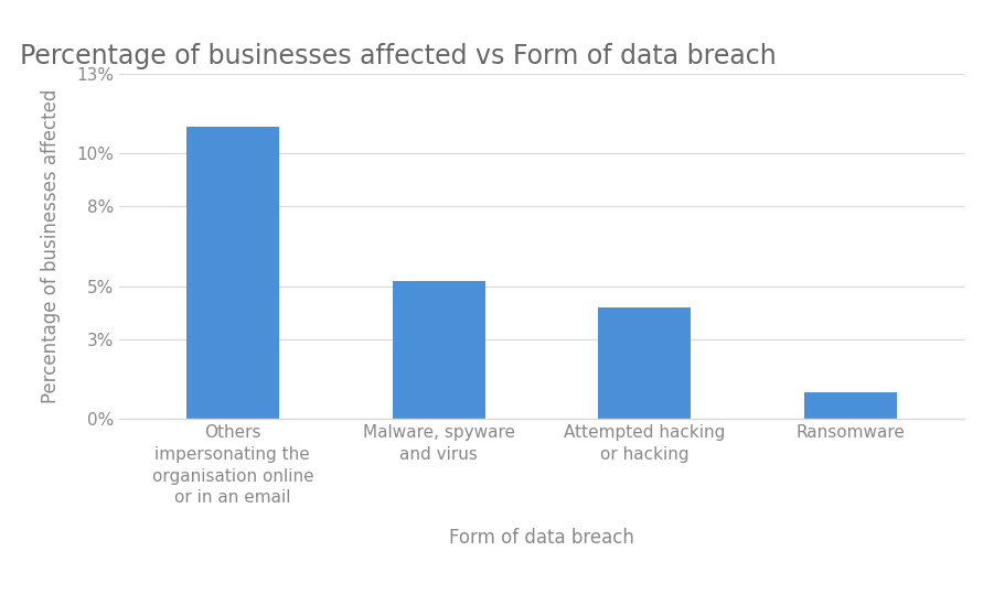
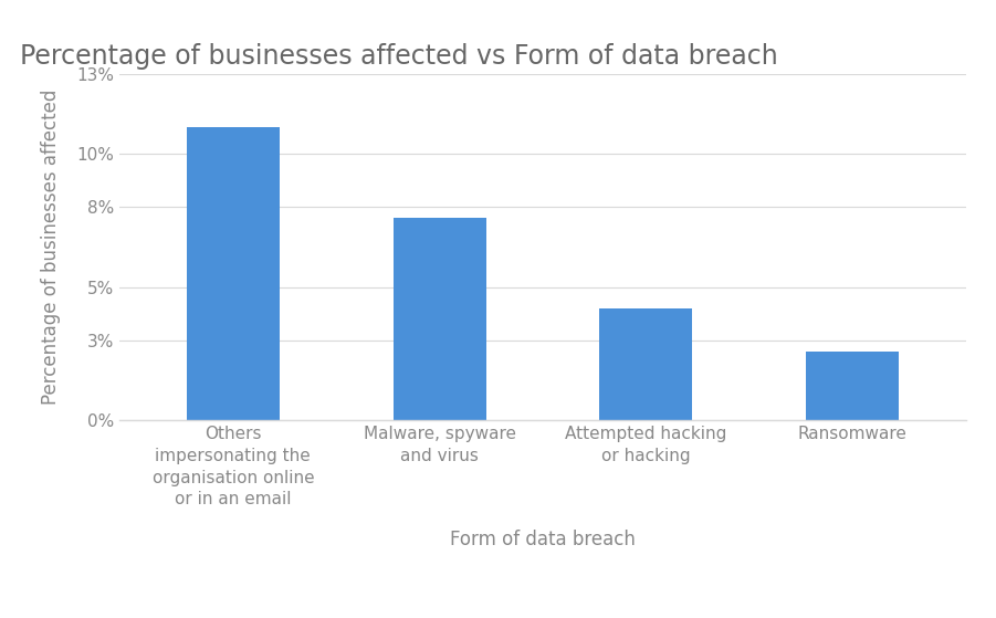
Malware, spyware and virus: 5.2% -> 7.6%
Ransomware: 1.0% -> 2.6%
